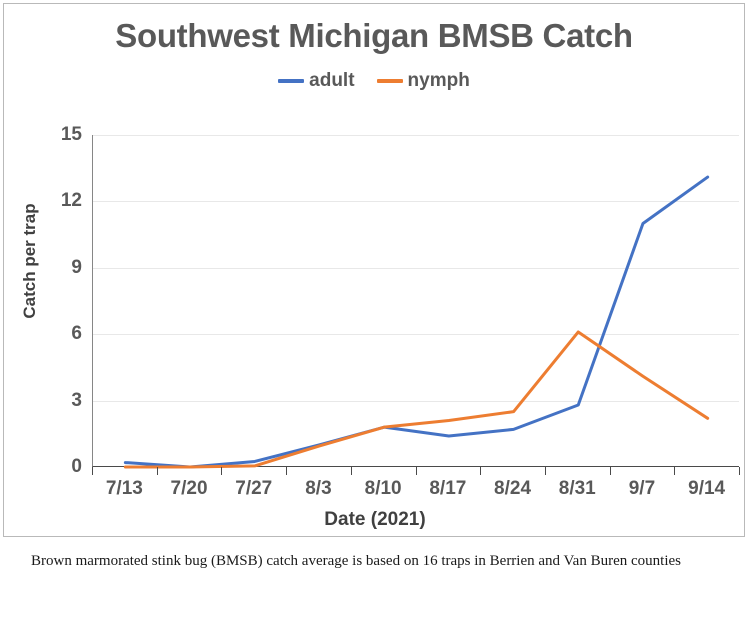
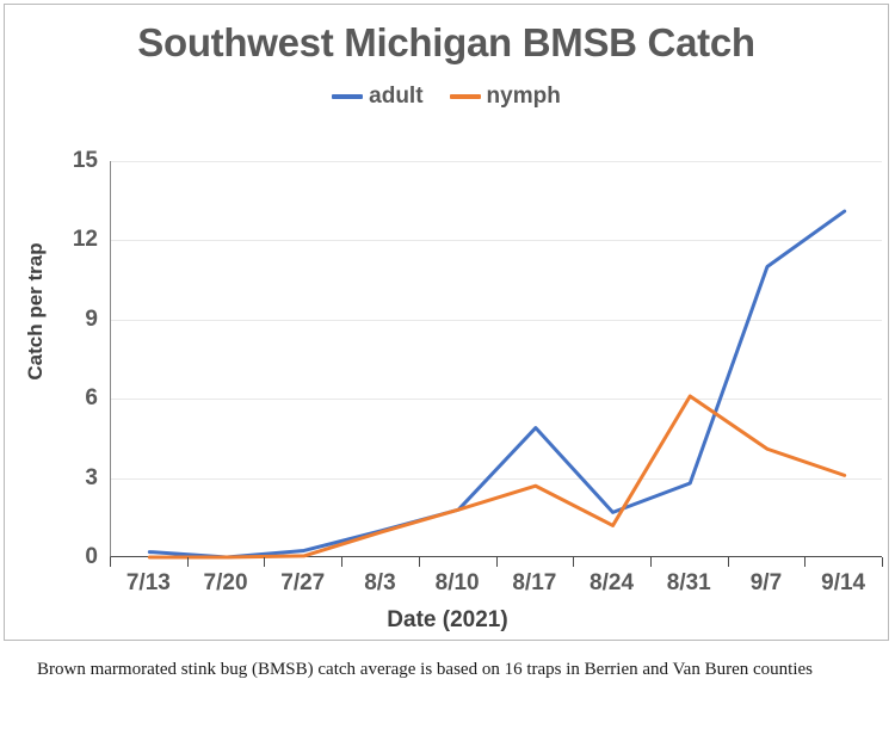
adult/8/17: 1.4 -> 4.9
nymph/8/17: 2.1 -> 2.7
nymph/8/24: 2.5 -> 1.2
nymph/9/14: 2.2 -> 3.1
